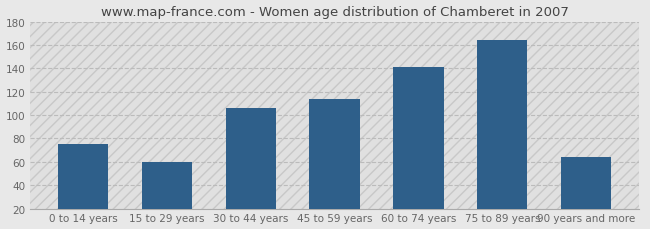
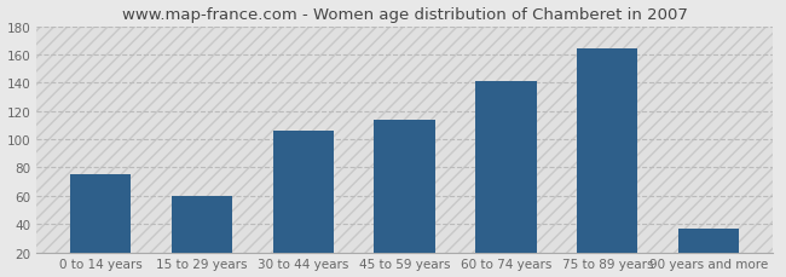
90 years and more: 64 -> 37
